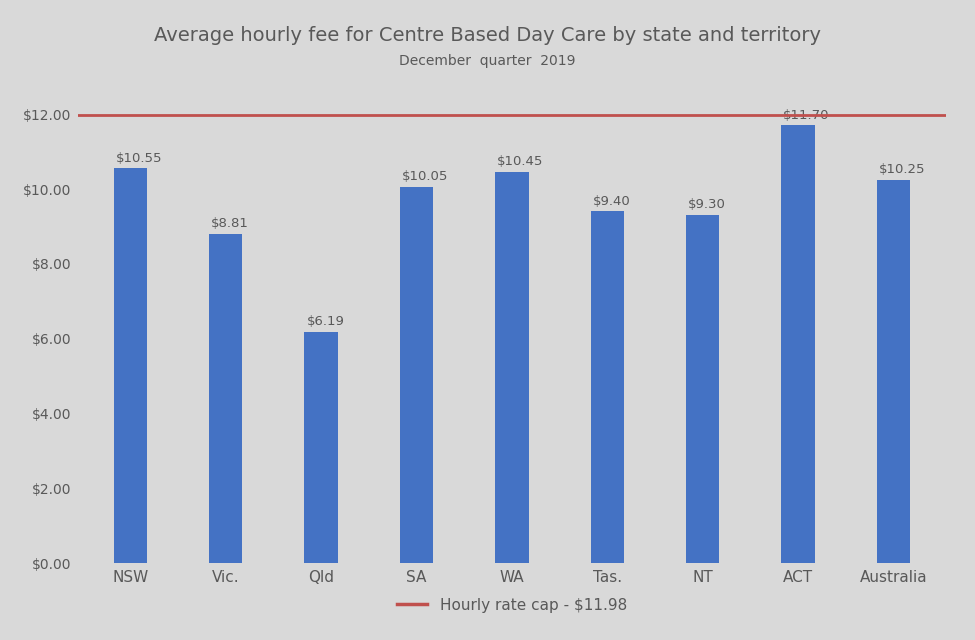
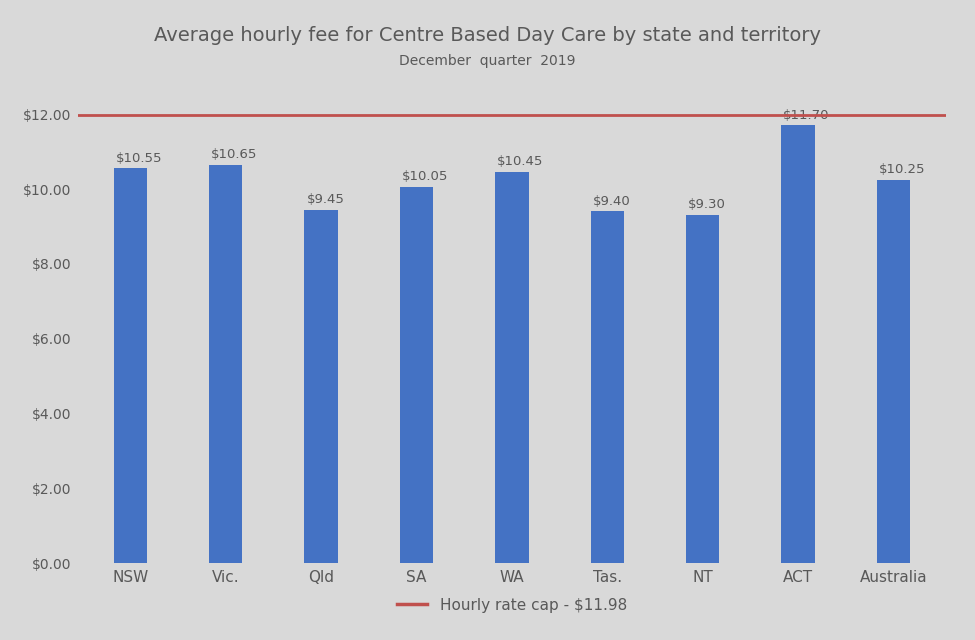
Vic.: $8.81 -> $10.65
Qld: $6.19 -> $9.45
